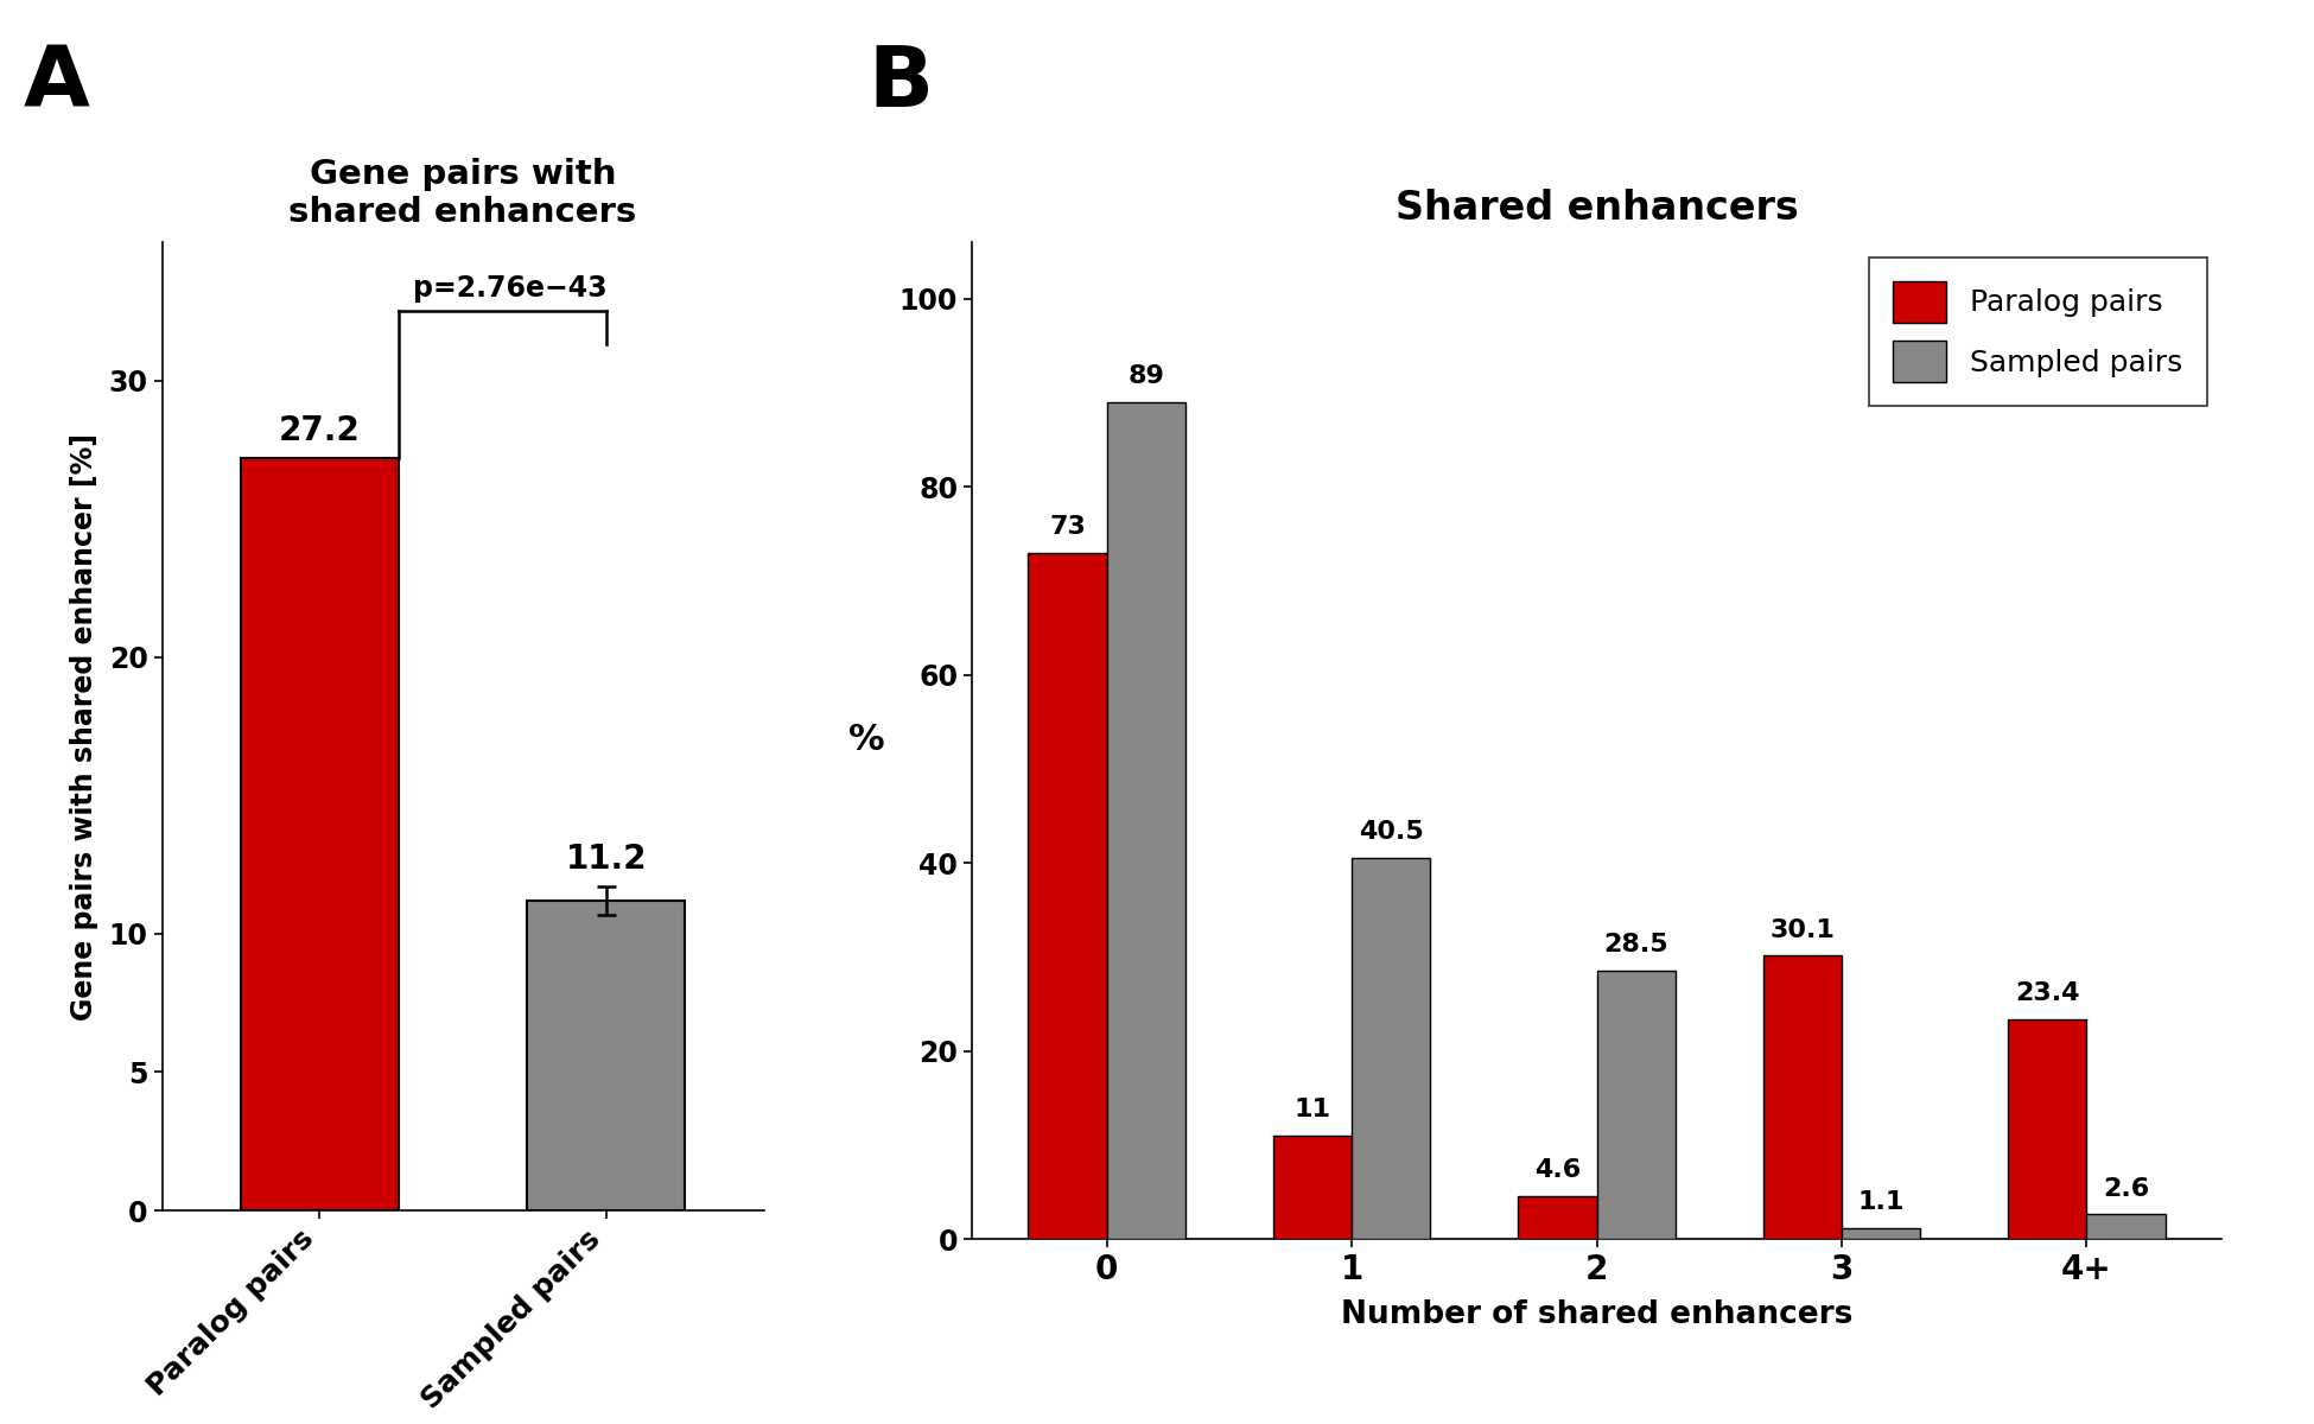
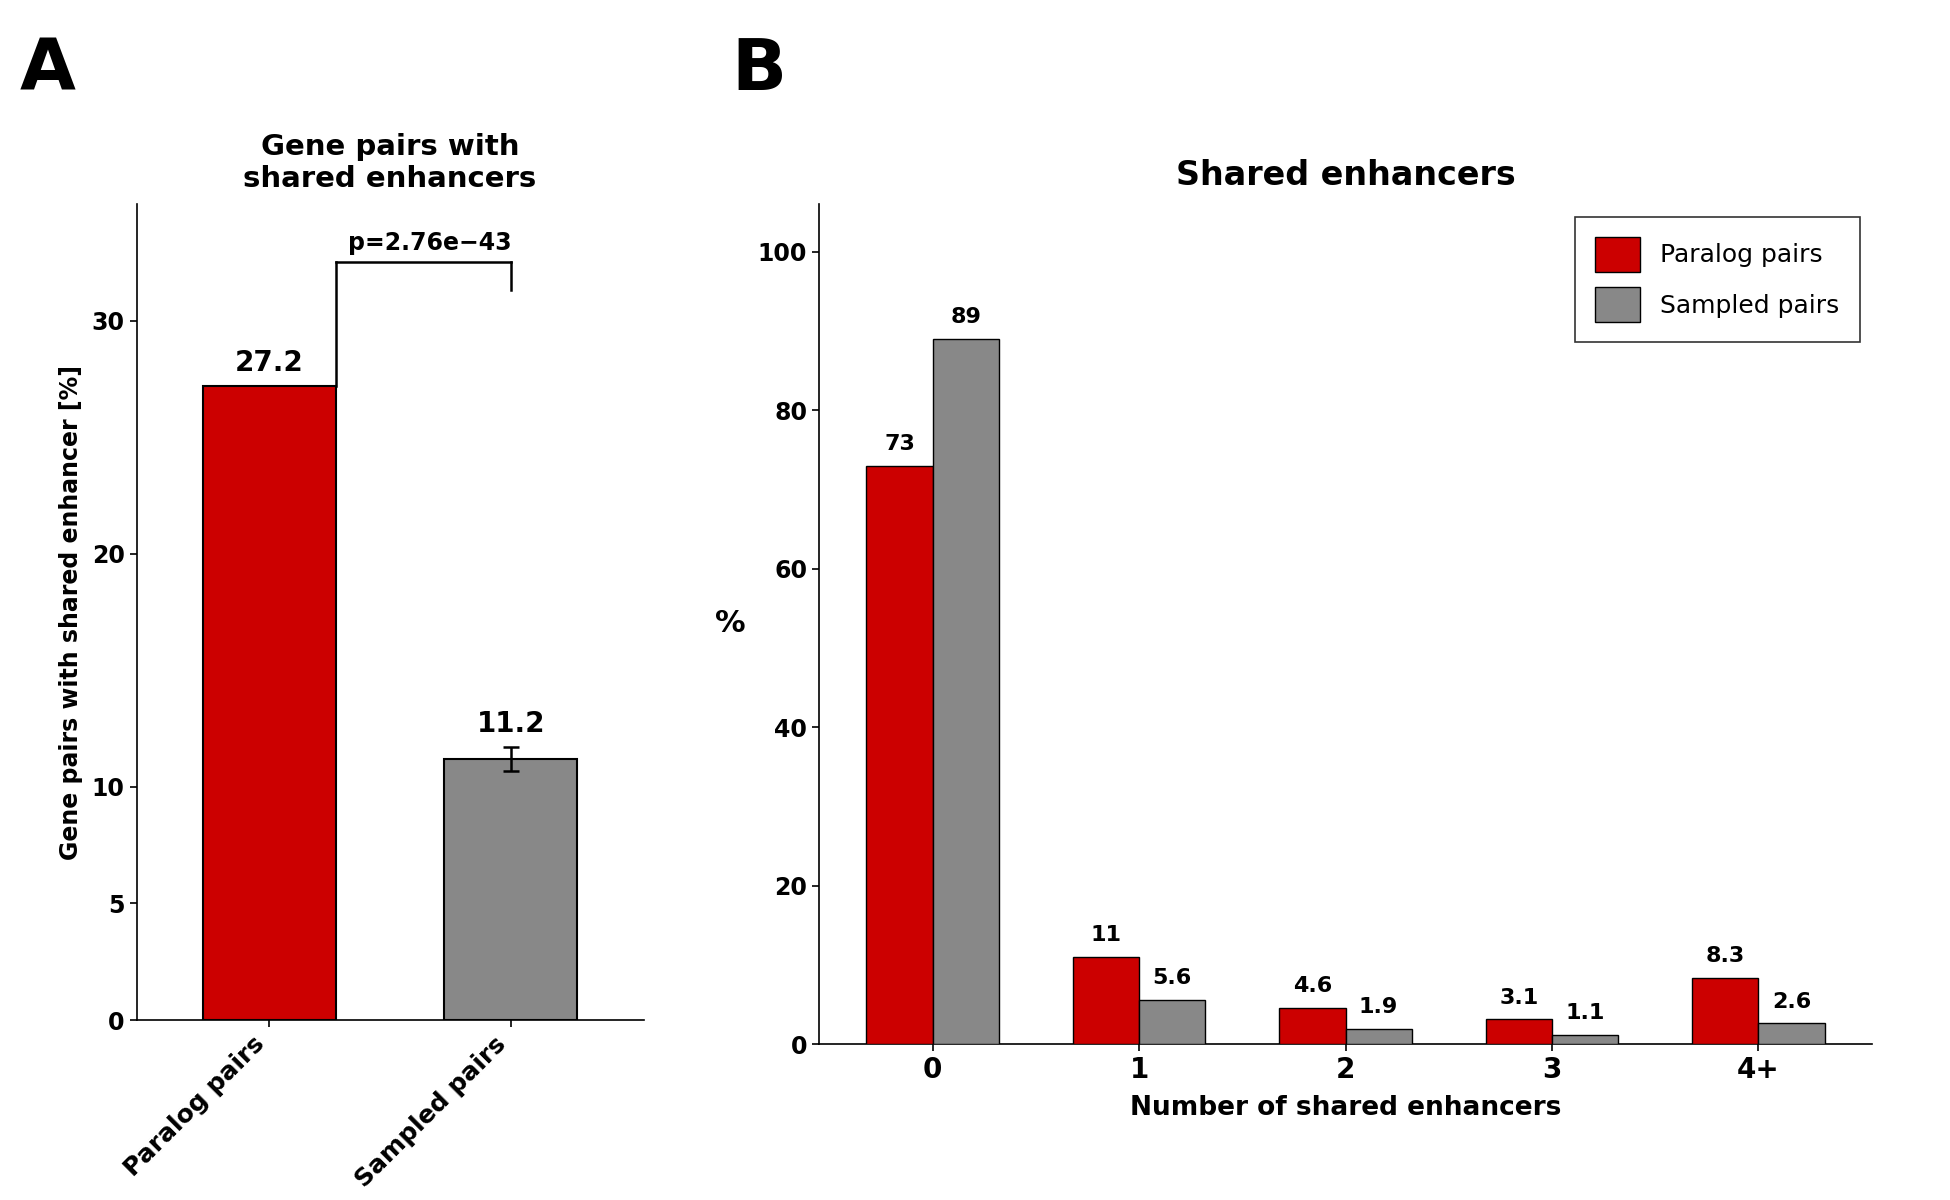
Shared enhancers/Sampled pairs/1: 40.5 -> 5.6
Shared enhancers/Sampled pairs/2: 28.5 -> 1.9
Shared enhancers/Paralog pairs/3: 30.1 -> 3.1
Shared enhancers/Paralog pairs/4+: 23.4 -> 8.3
